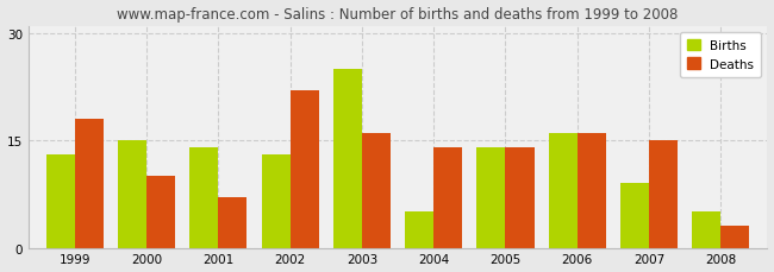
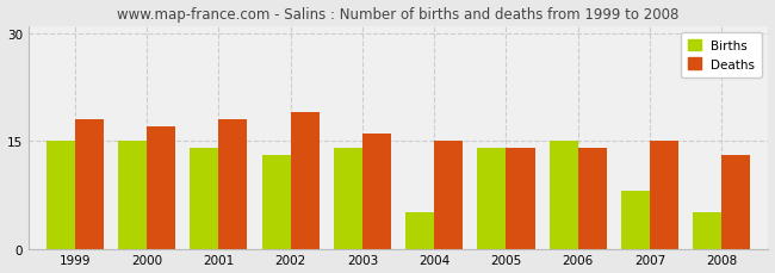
Births/1999: 13 -> 15
Deaths/2000: 10 -> 17
Deaths/2001: 7 -> 18
Deaths/2002: 22 -> 19
Births/2003: 25 -> 14
Deaths/2004: 14 -> 15
Births/2006: 16 -> 15
Deaths/2006: 16 -> 14
Births/2007: 9 -> 8
Deaths/2008: 3 -> 13
